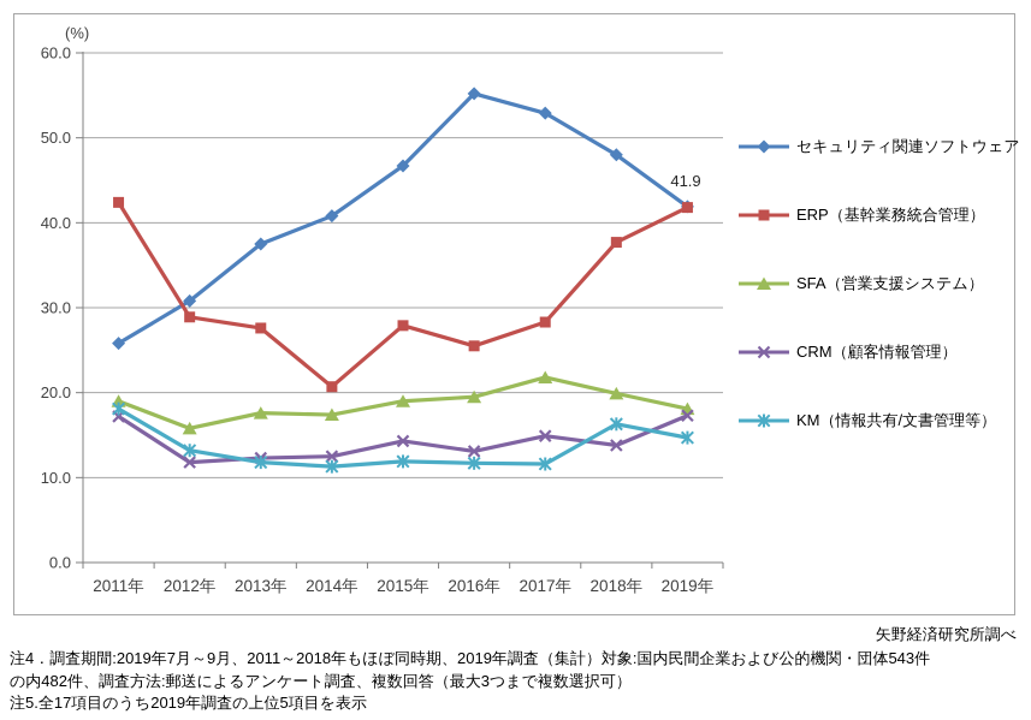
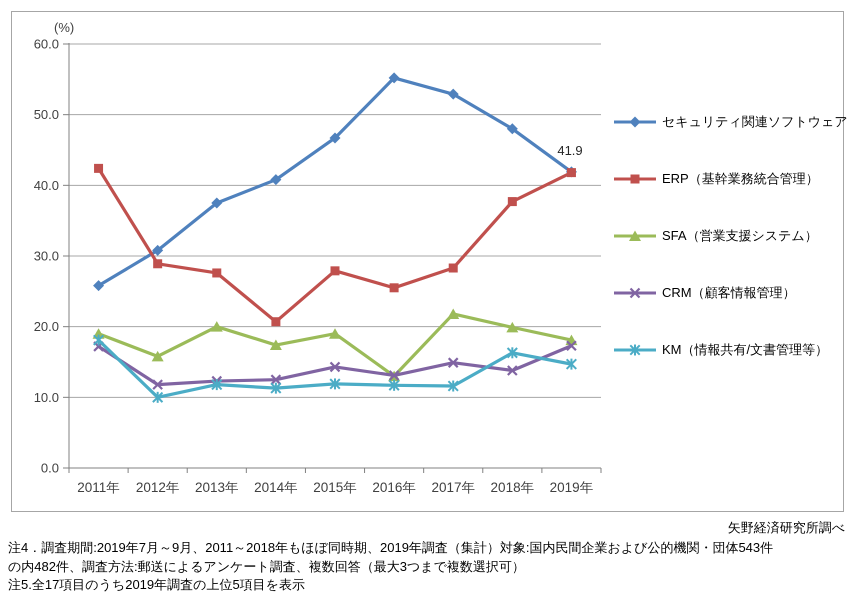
KM（情報共有/文書管理等）/2012年: 13 -> 10
SFA（営業支援システム）/2013年: 18 -> 20
SFA（営業支援システム）/2016年: 20 -> 13
